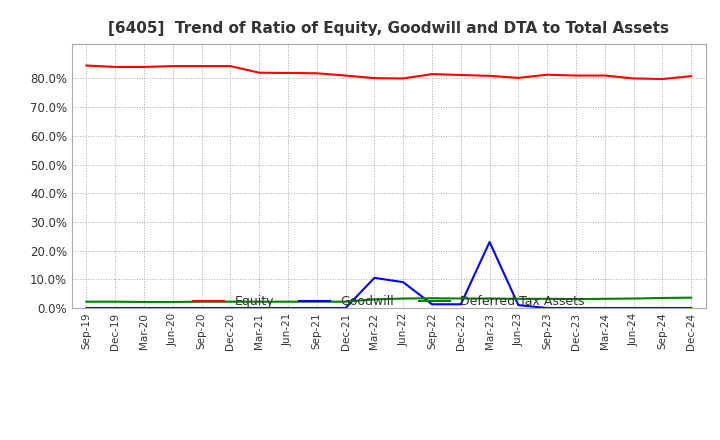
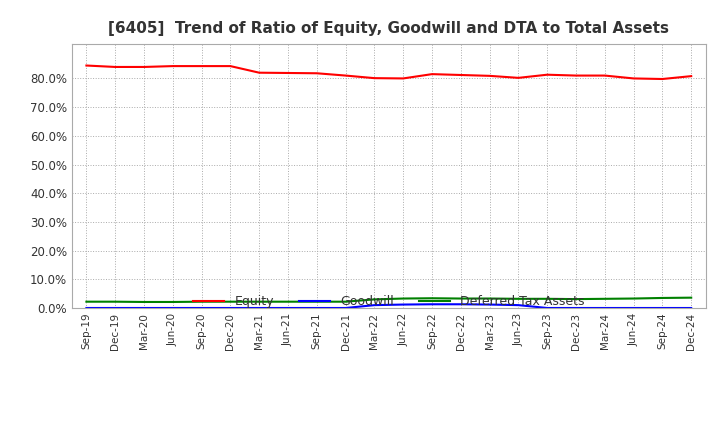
Goodwill/Mar-22: 10.5% -> 1.0%
Goodwill/Jun-22: 9.0% -> 1.2%
Goodwill/Mar-23: 23.0% -> 1.2%
